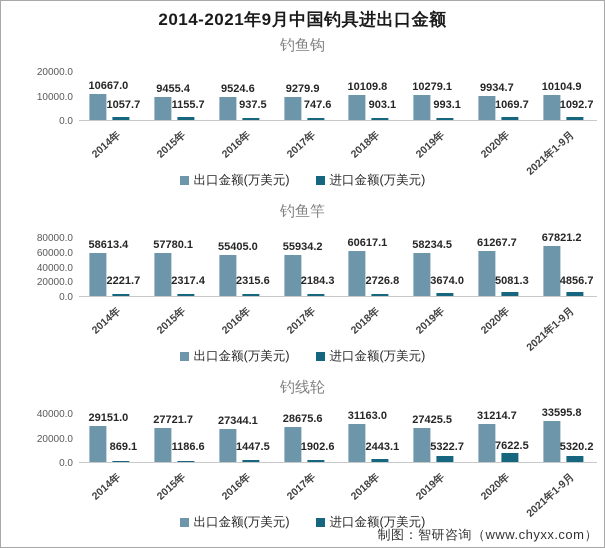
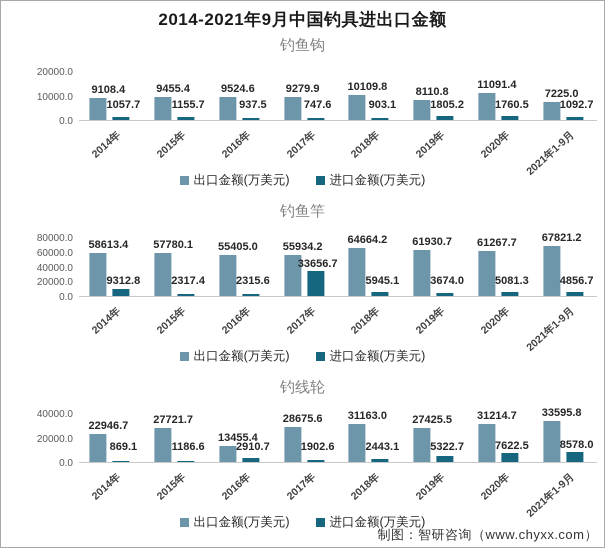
钓鱼钩/出口金额(万美元)/2014年: 10667.0 -> 9108.4
钓鱼钩/出口金额(万美元)/2019年: 10279.1 -> 8110.8
钓鱼钩/进口金额(万美元)/2019年: 993.1 -> 1805.2
钓鱼钩/出口金额(万美元)/2020年: 9934.7 -> 11091.4
钓鱼钩/进口金额(万美元)/2020年: 1069.7 -> 1760.5
钓鱼钩/出口金额(万美元)/2021年1-9月: 10104.9 -> 7225.0
钓鱼竿/进口金额(万美元)/2014年: 2221.7 -> 9312.8
钓鱼竿/进口金额(万美元)/2017年: 2184.3 -> 33656.7
钓鱼竿/出口金额(万美元)/2018年: 60617.1 -> 64664.2
钓鱼竿/进口金额(万美元)/2018年: 2726.8 -> 5945.1
钓鱼竿/出口金额(万美元)/2019年: 58234.5 -> 61930.7
钓线轮/出口金额(万美元)/2014年: 29151.0 -> 22946.7
钓线轮/出口金额(万美元)/2016年: 27344.1 -> 13455.4
钓线轮/进口金额(万美元)/2016年: 1447.5 -> 2910.7
钓线轮/进口金额(万美元)/2021年1-9月: 5320.2 -> 8578.0
